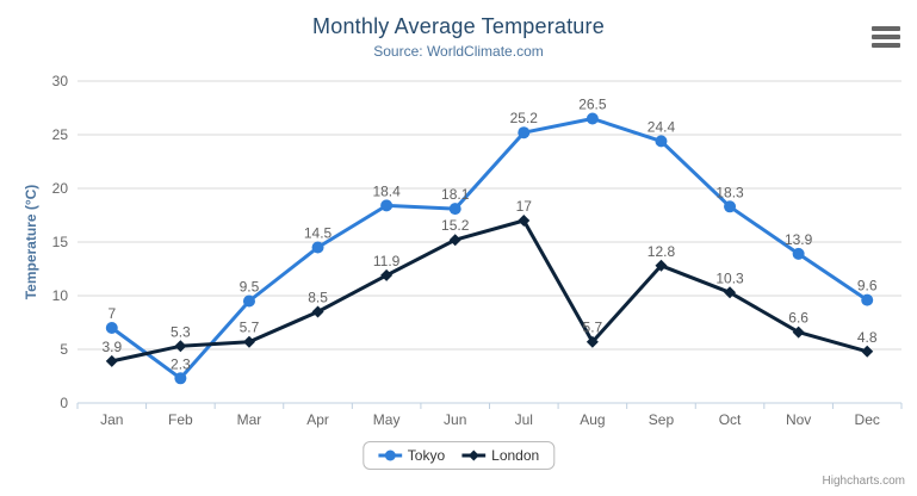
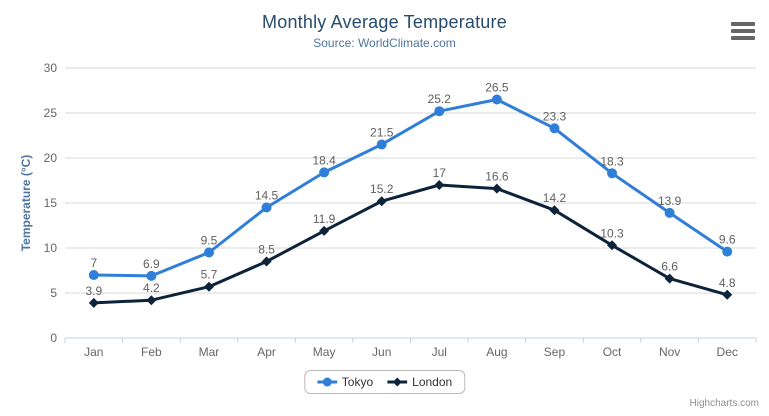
Tokyo/Feb: 2.3 -> 6.9
London/Feb: 5.3 -> 4.2
Tokyo/Jun: 18.1 -> 21.5
London/Aug: 5.7 -> 16.6
Tokyo/Sep: 24.4 -> 23.3
London/Sep: 12.8 -> 14.2
